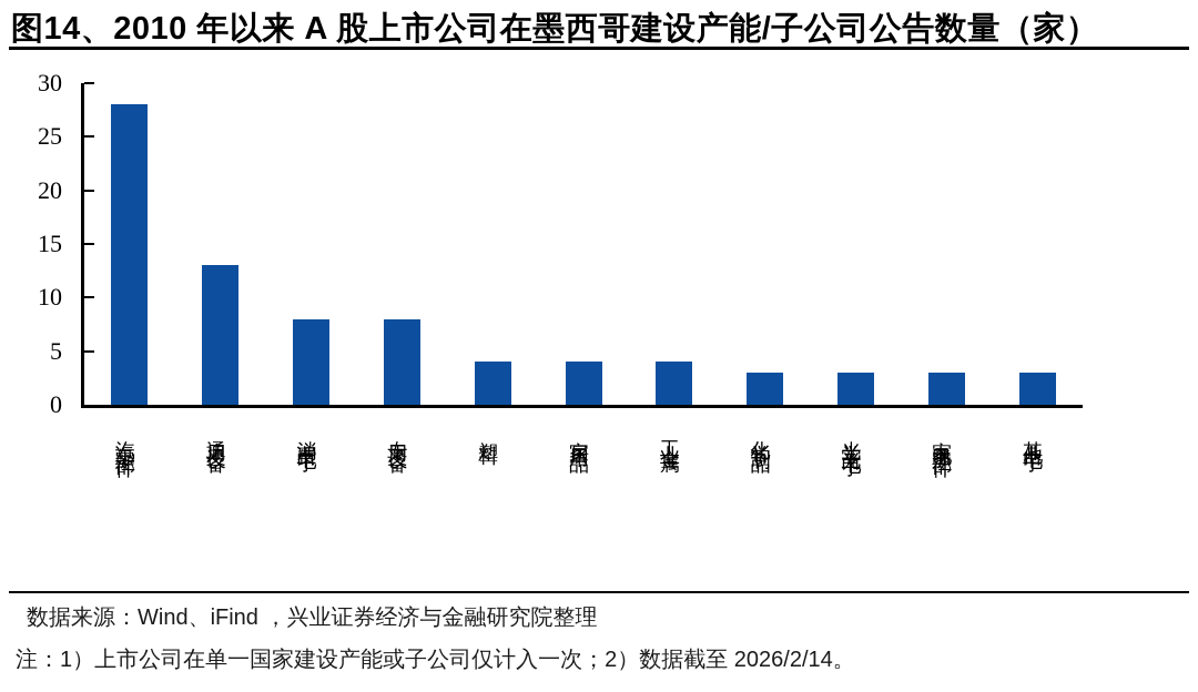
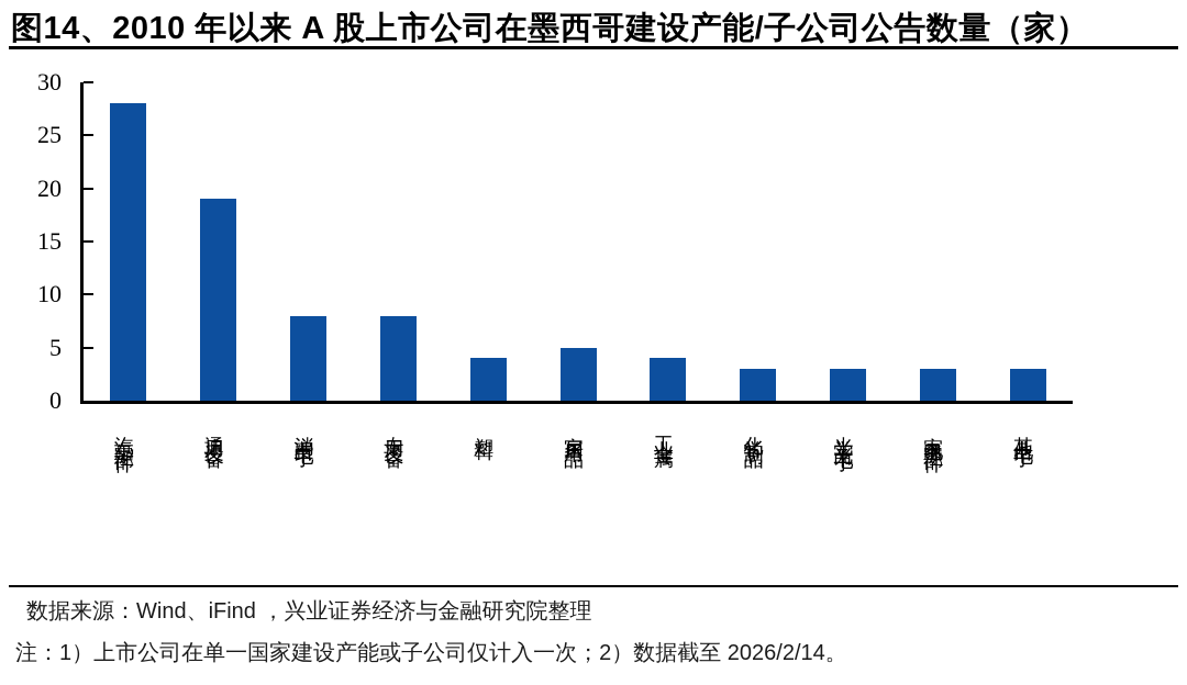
通用设备: 13 -> 19
家居用品: 4 -> 5
